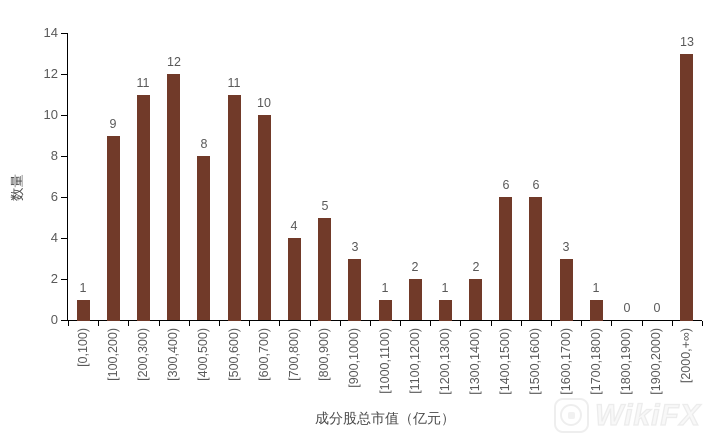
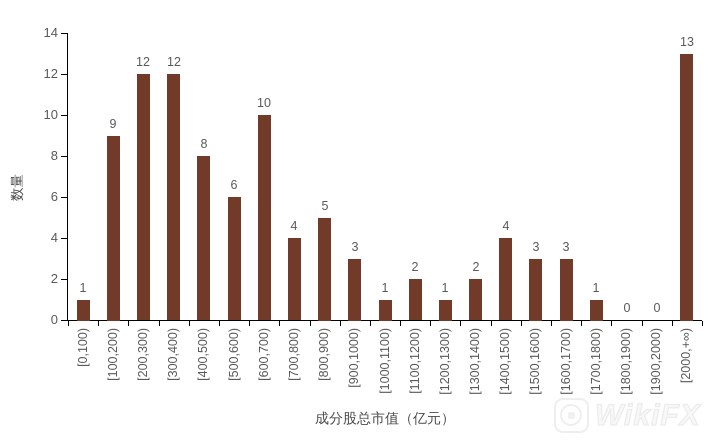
[200,300): 11 -> 12
[500,600): 11 -> 6
[1400,1500): 6 -> 4
[1500,1600): 6 -> 3
